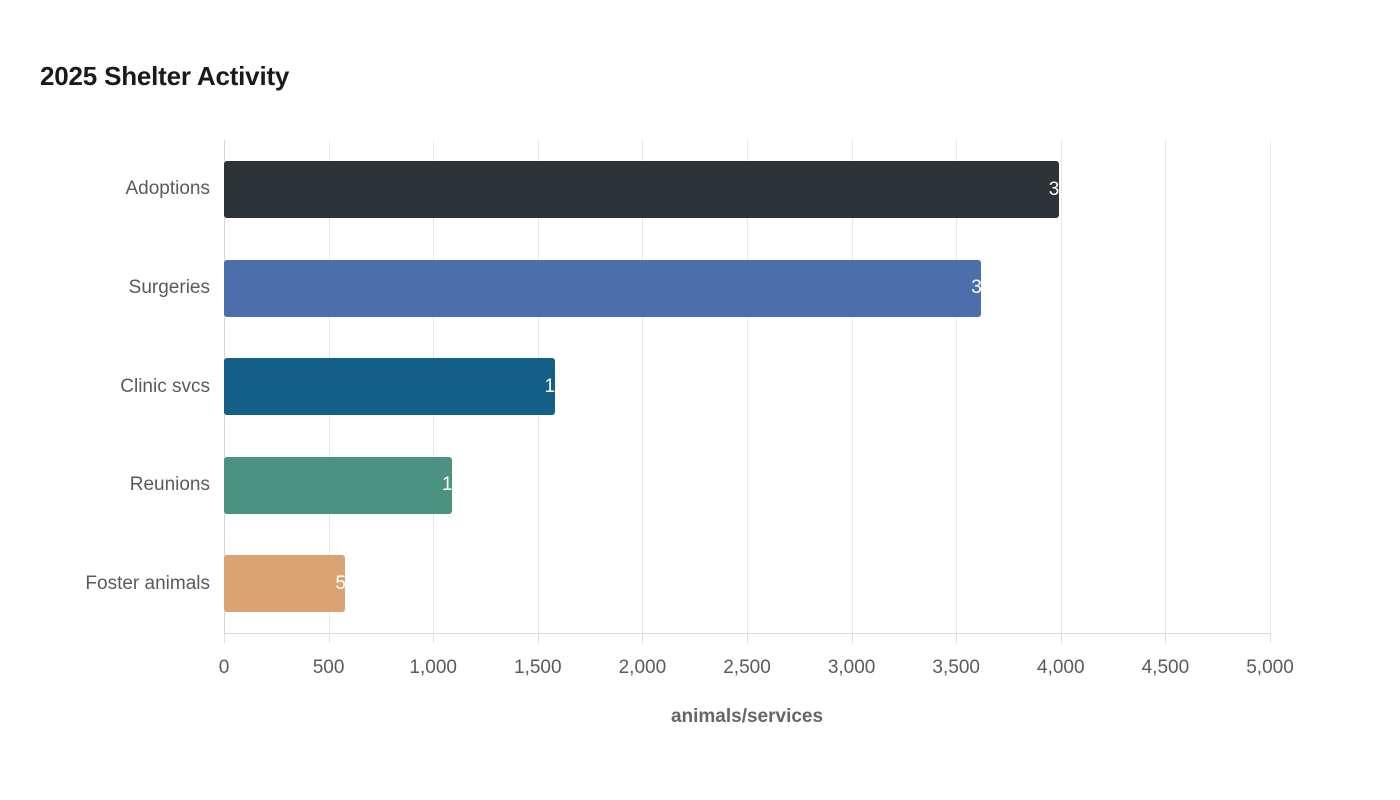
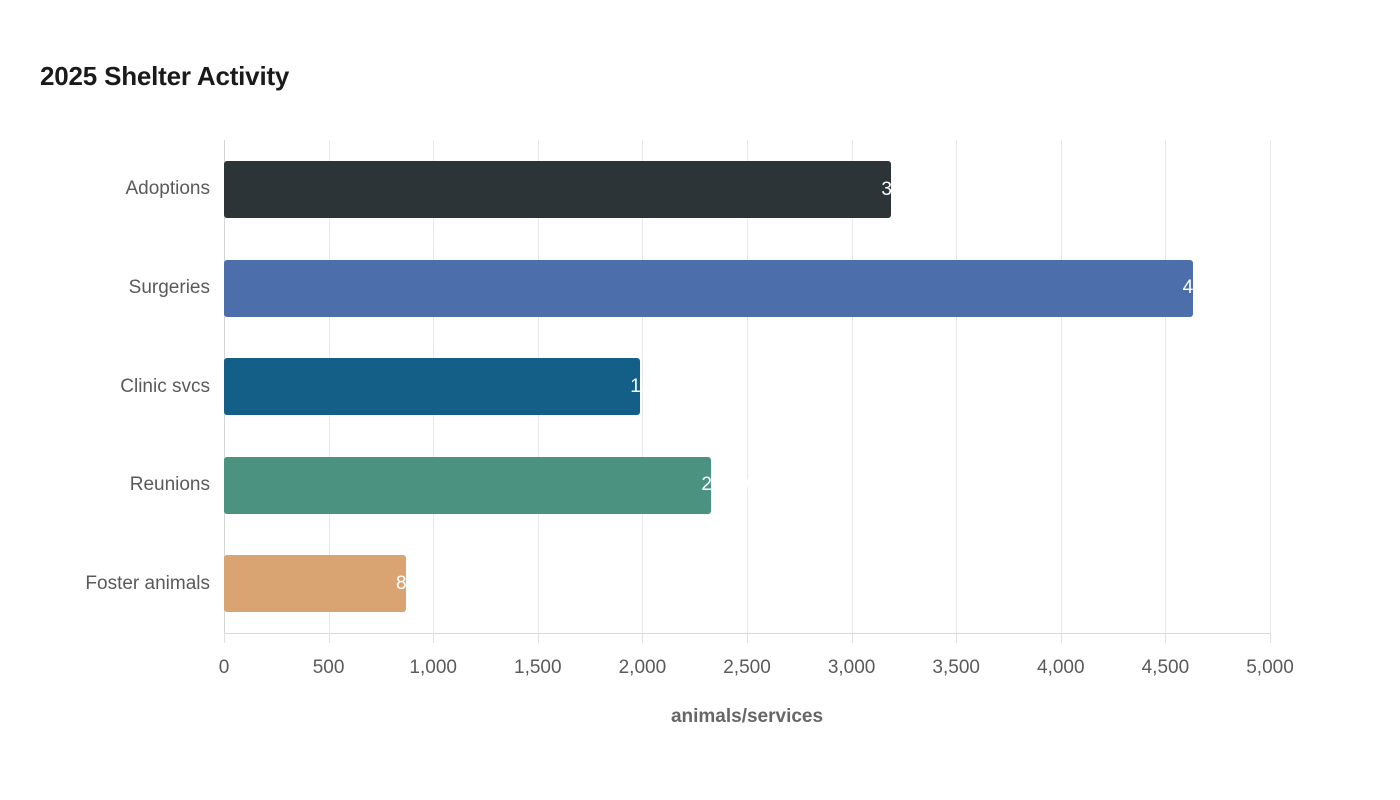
Adoptions: 3,990 -> 3,190
Surgeries: 3,620 -> 4,630
Clinic svcs: 1,580 -> 1,990
Reunions: 1,090 -> 2,330
Foster animals: 580 -> 870
